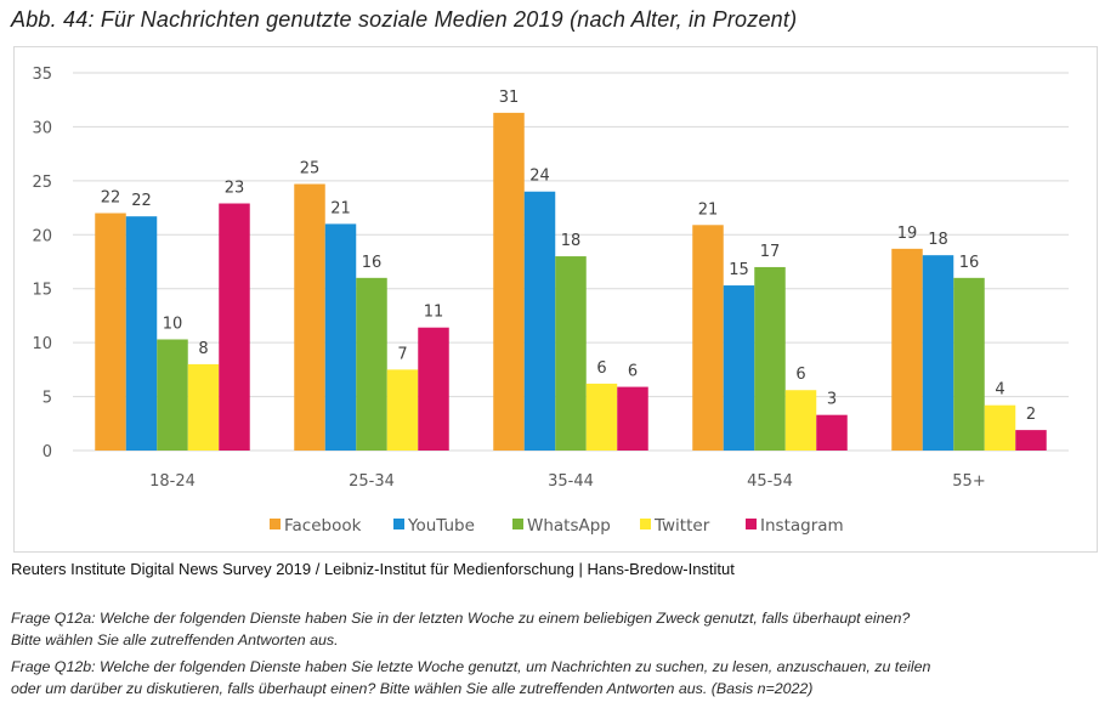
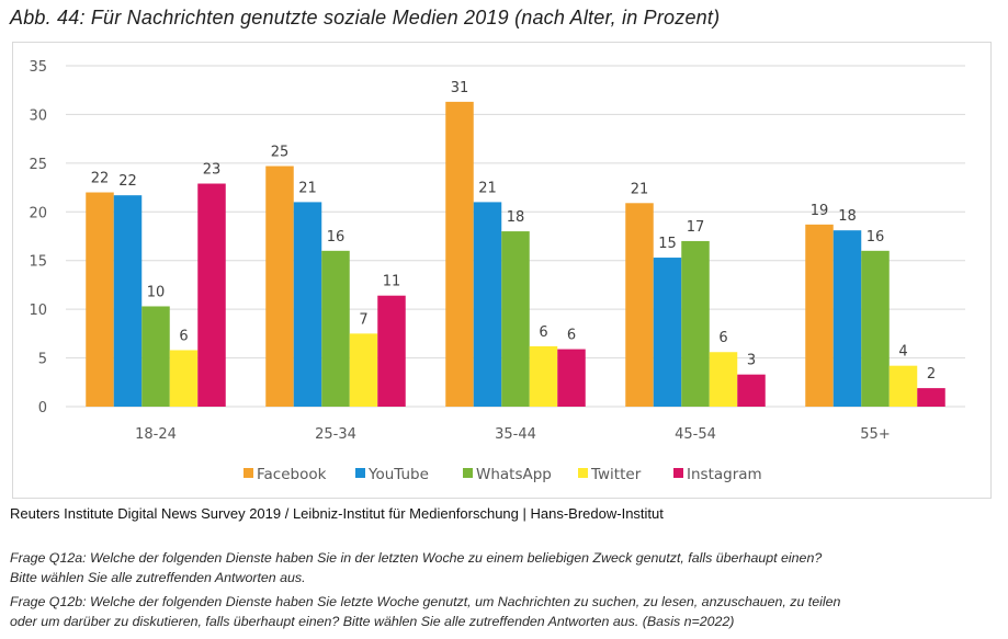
Twitter/18-24: 8 -> 6
YouTube/35-44: 24 -> 21
